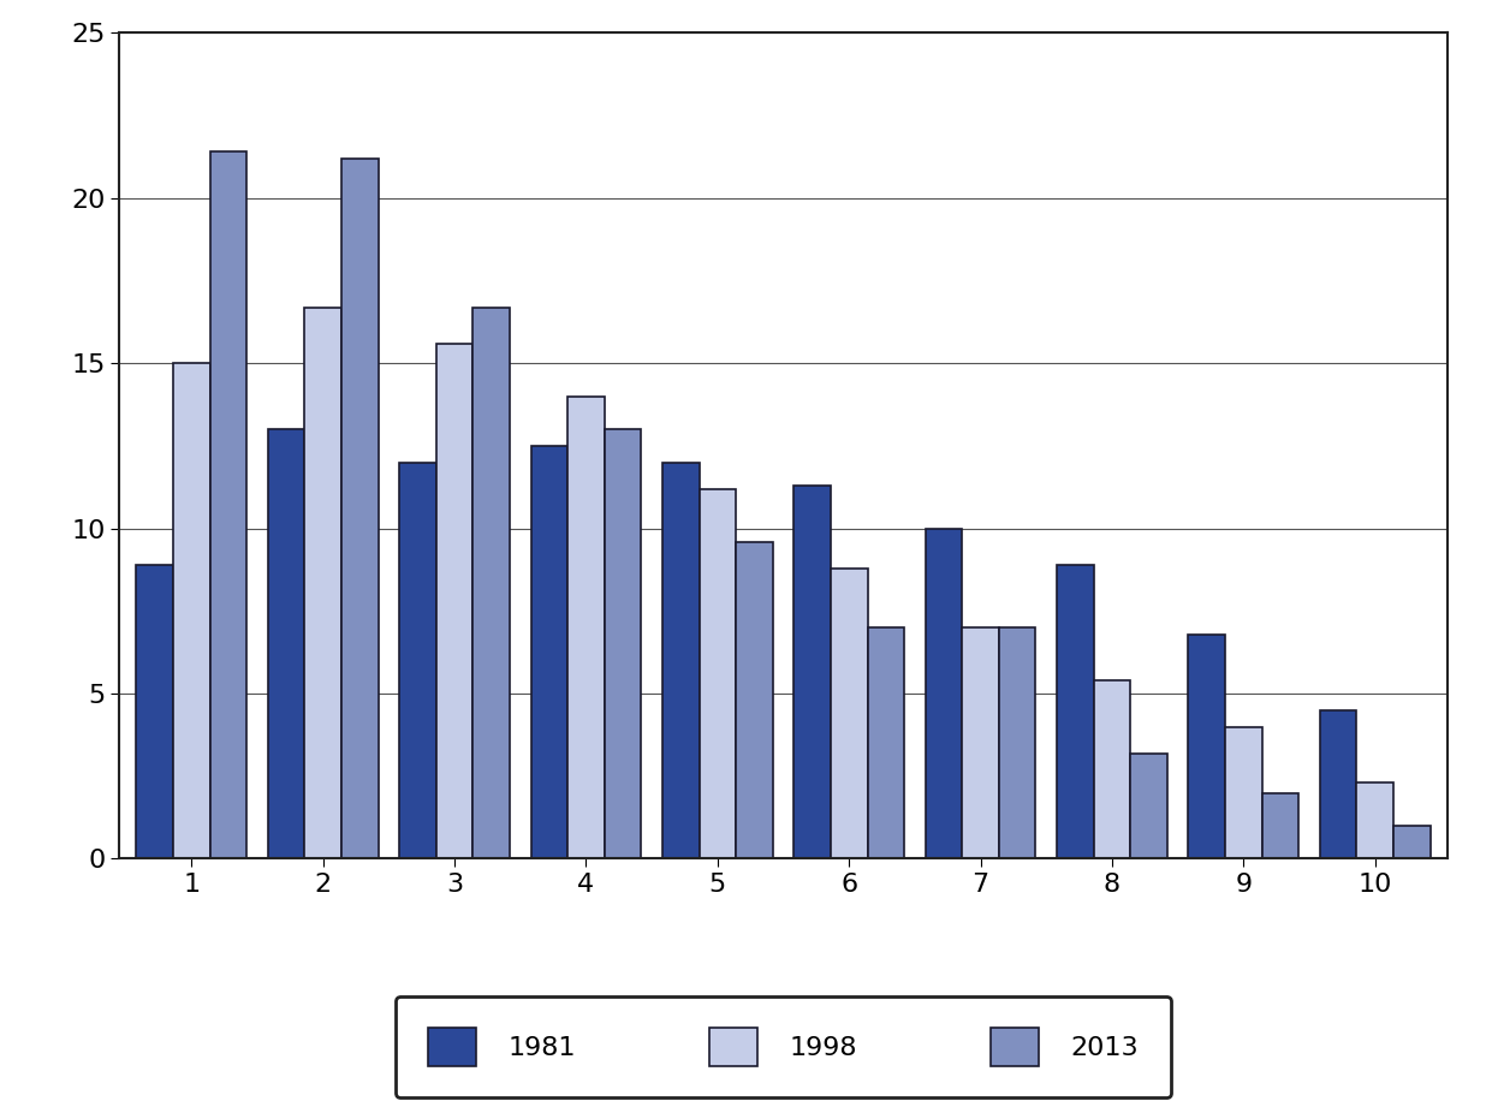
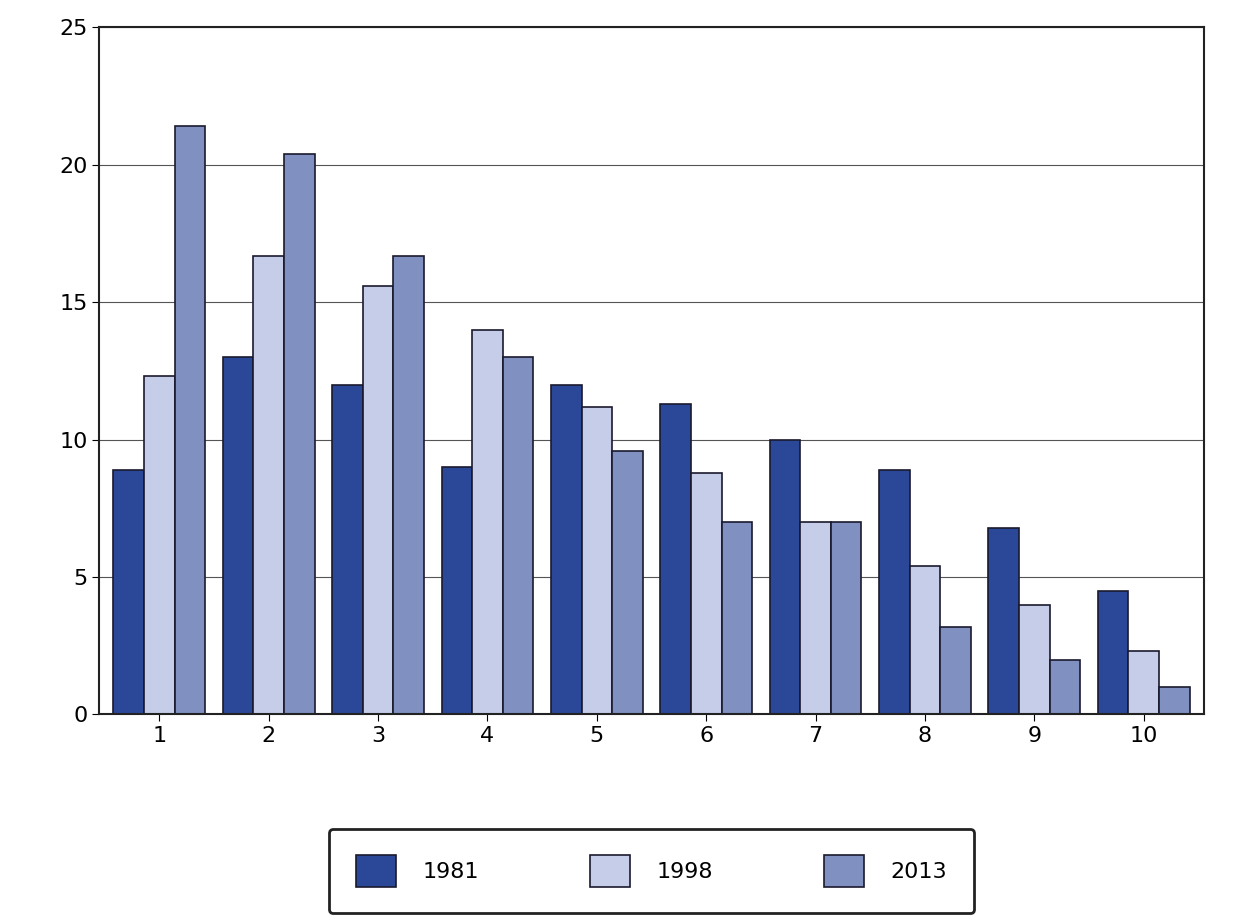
1998/1: 15.0 -> 12.3
2013/2: 21.2 -> 20.4
1981/4: 12.5 -> 9.0
